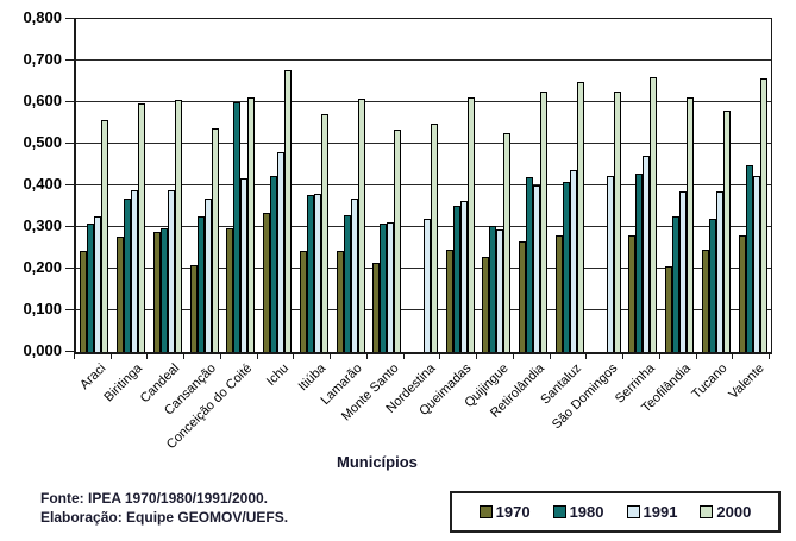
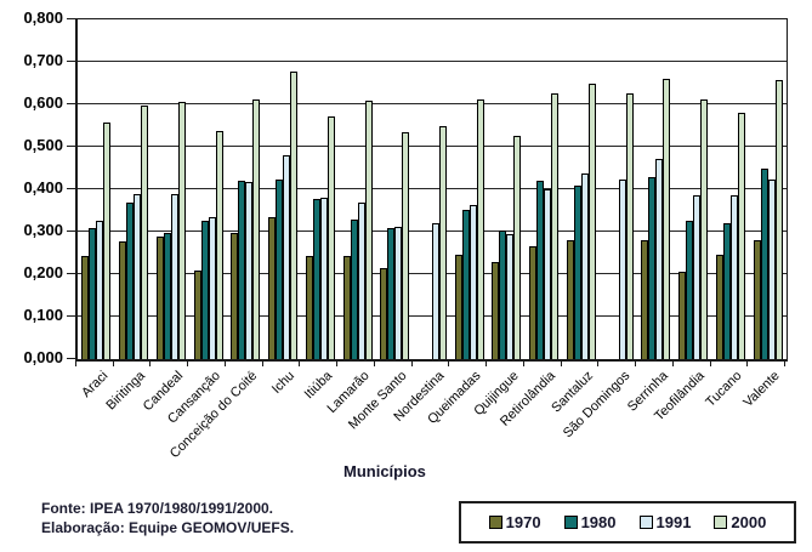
1991/Cansanção: 0,37 -> 0,33
1980/Conceição do Coité: 0,60 -> 0,42
